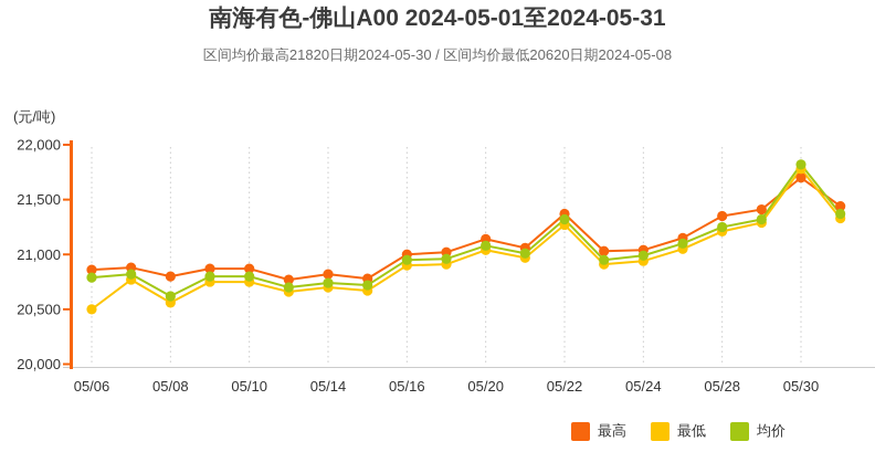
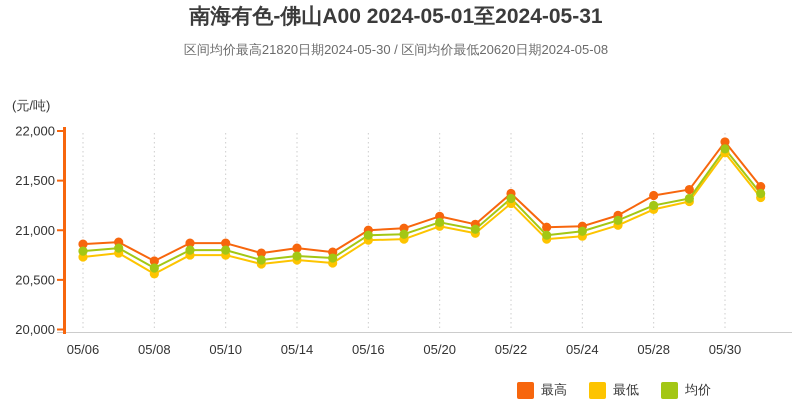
最低/05/06: 20500 -> 20700
最高/05/08: 20800 -> 20700
最高/05/30: 21700 -> 21900
